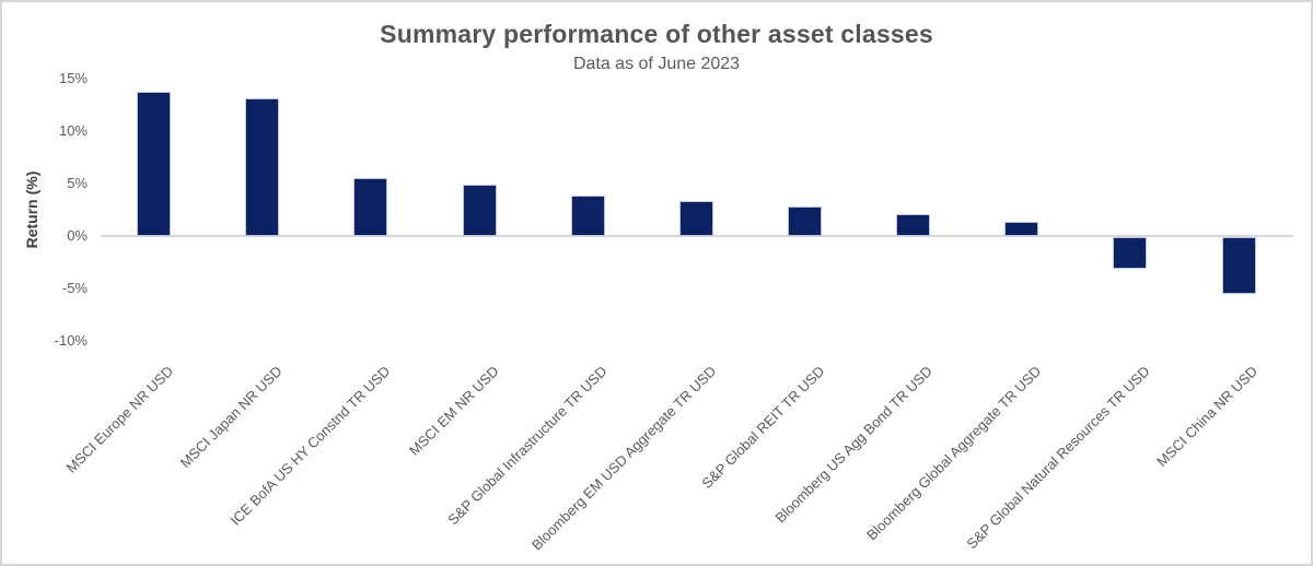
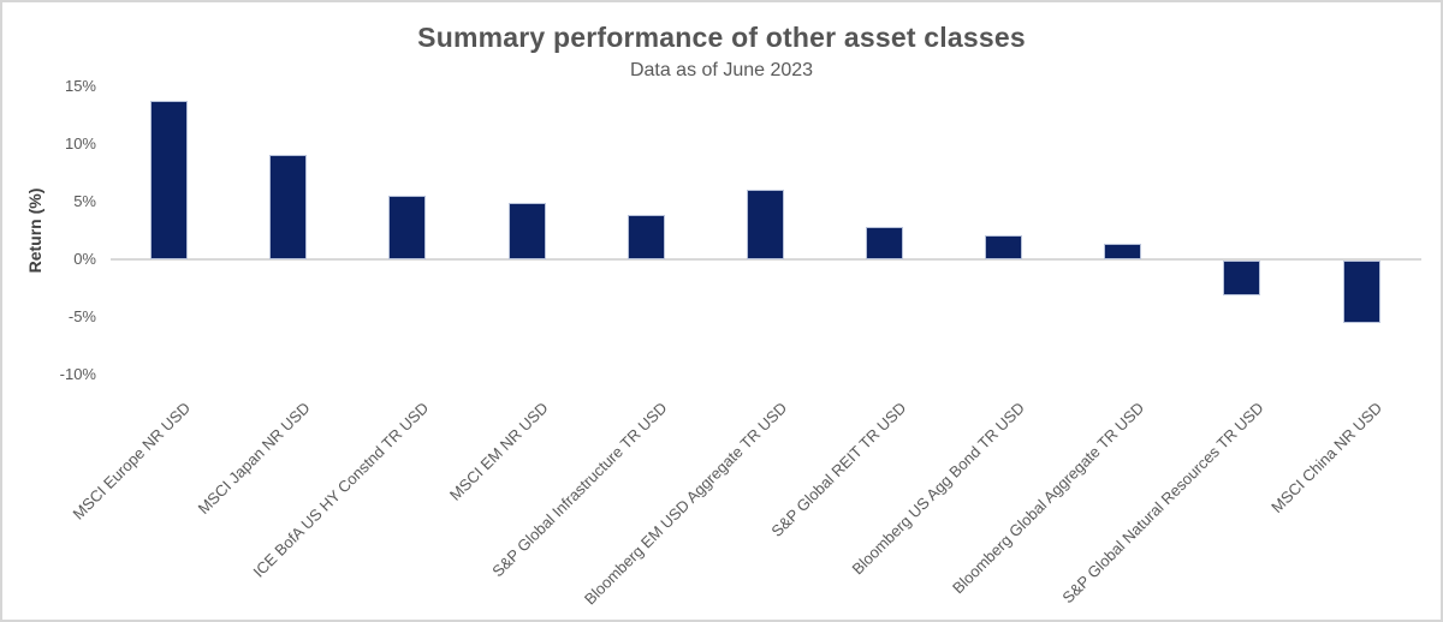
MSCI Japan NR USD: 13% -> 9%
Bloomberg EM USD Aggregate TR USD: 3% -> 6%
